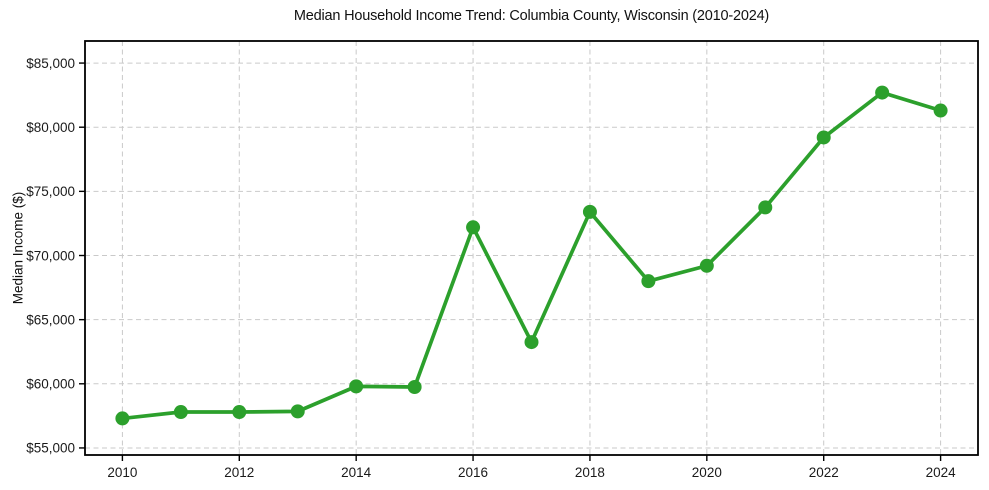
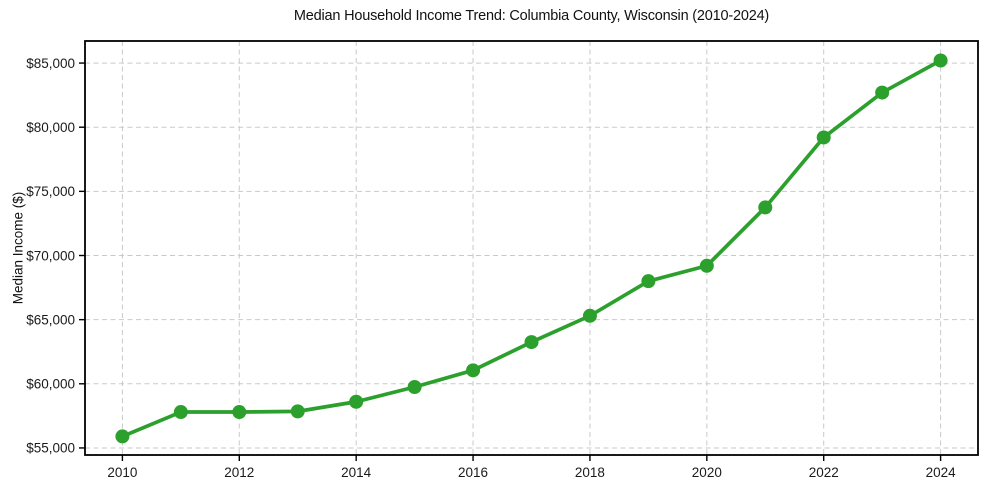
2010: $57300 -> $55900
2014: $59800 -> $58600
2016: $72200 -> $61000
2018: $73400 -> $65300
2024: $81300 -> $85200
